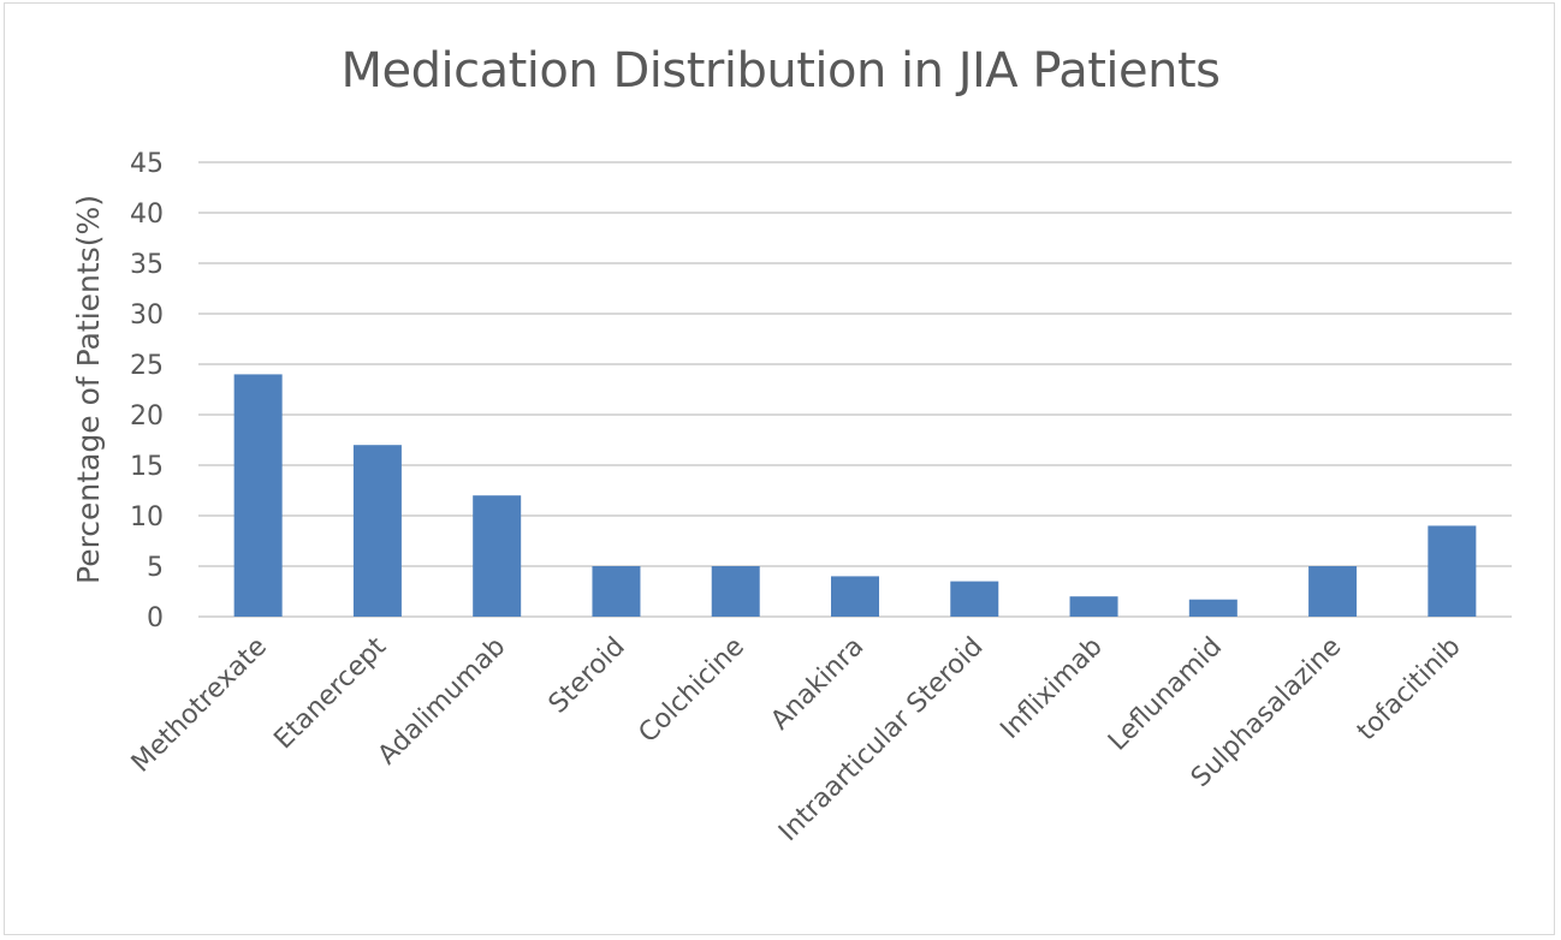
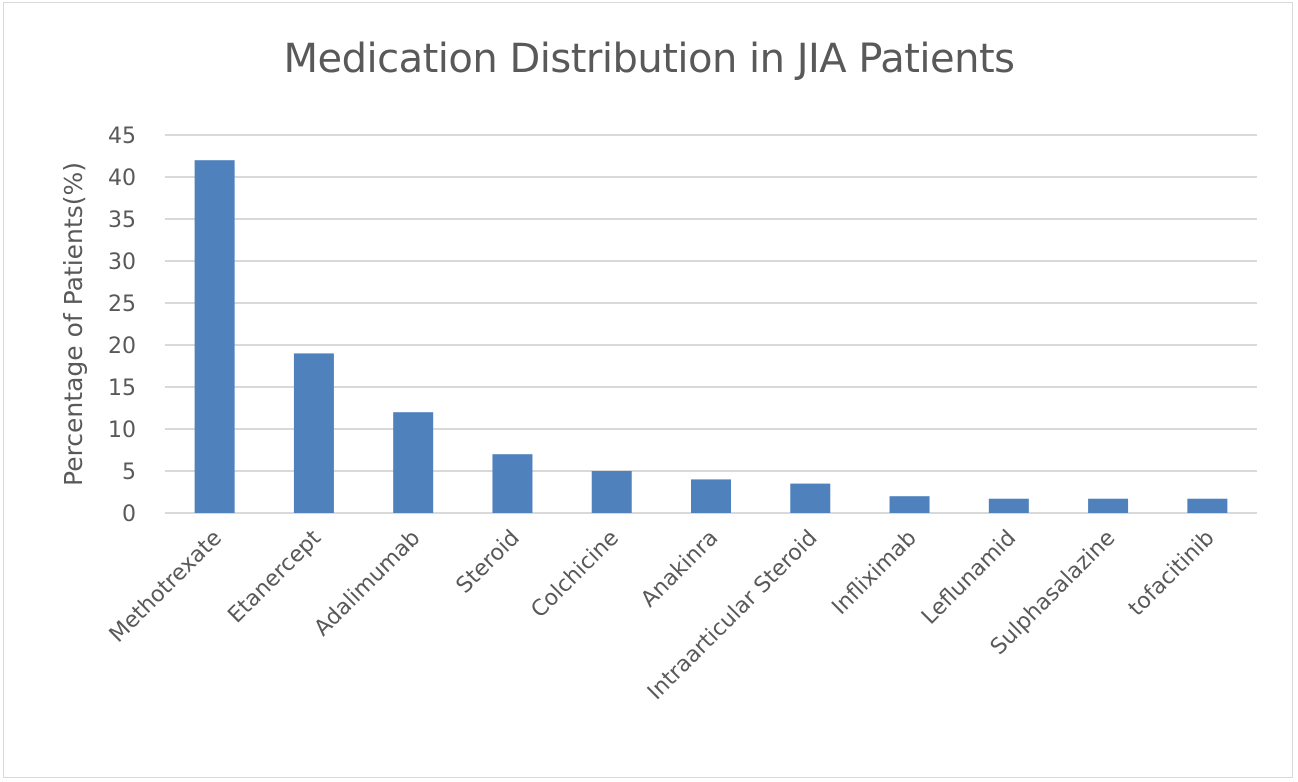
Methotrexate: 24 -> 42
Etanercept: 17 -> 19
Steroid: 5 -> 7
Sulphasalazine: 5 -> 2
tofacitinib: 9 -> 2
